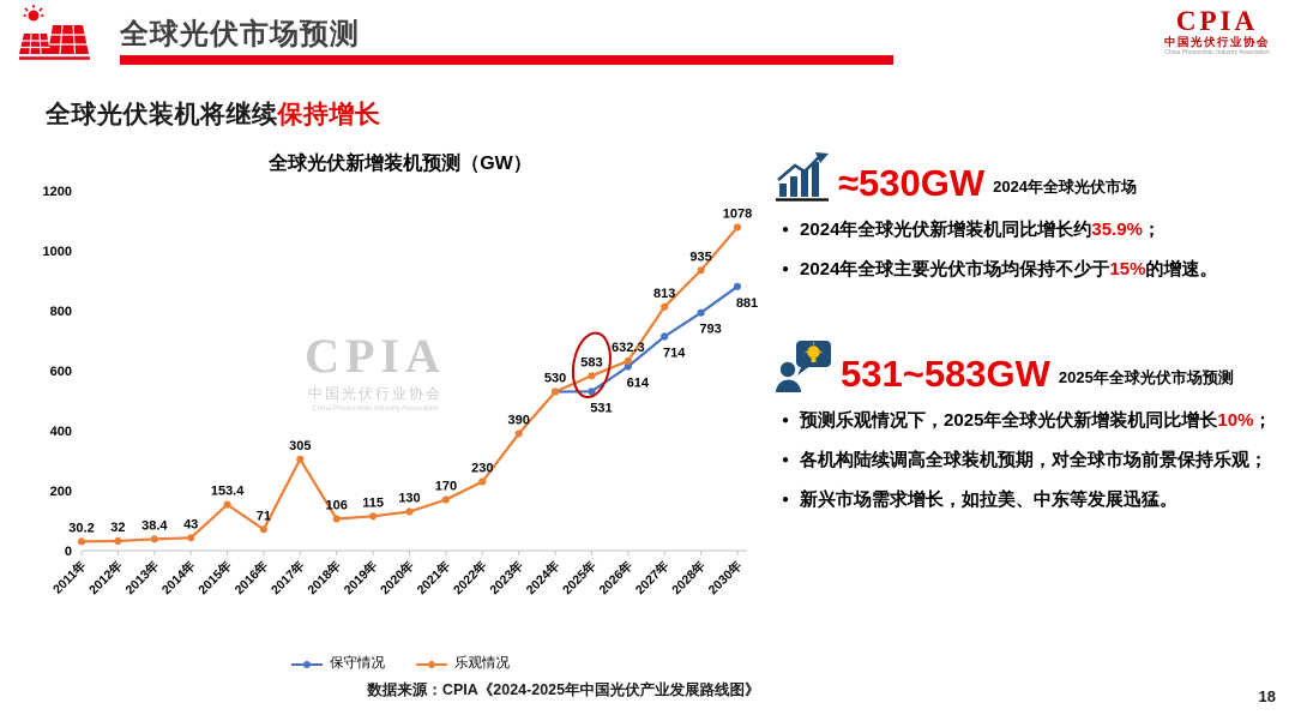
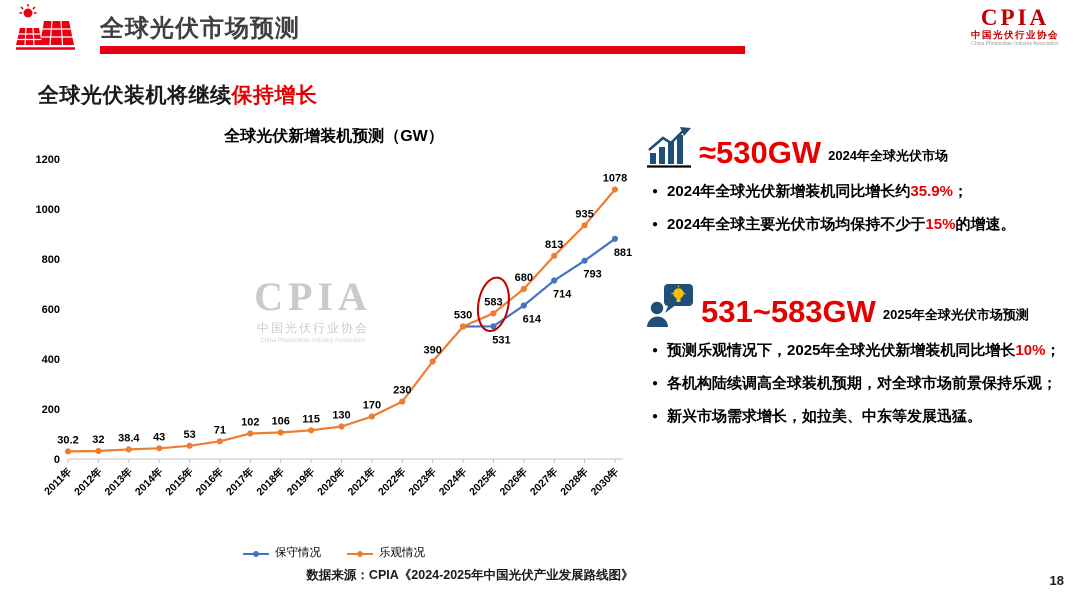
乐观情况/2015年: 153.4 -> 53
乐观情况/2017年: 305 -> 102
乐观情况/2026年: 632.3 -> 680
